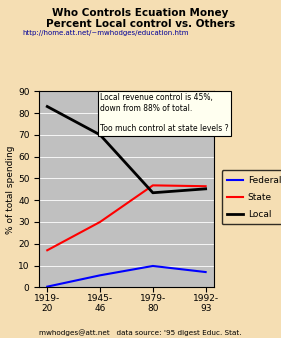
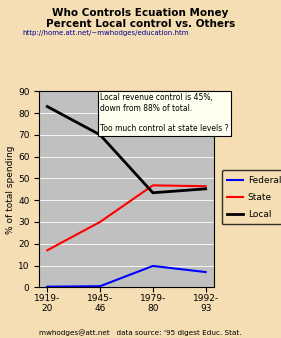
Federal/1945- 46: 5.5 -> 0.5
